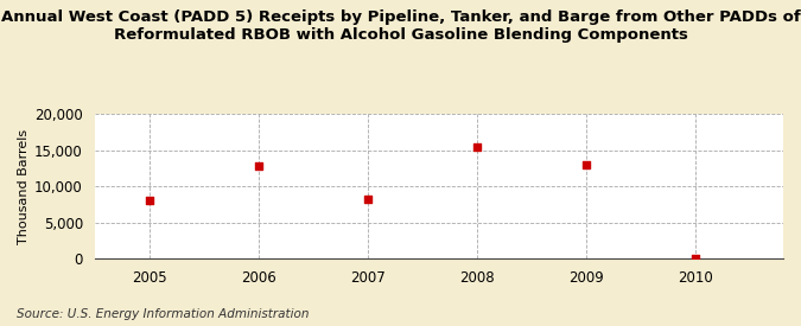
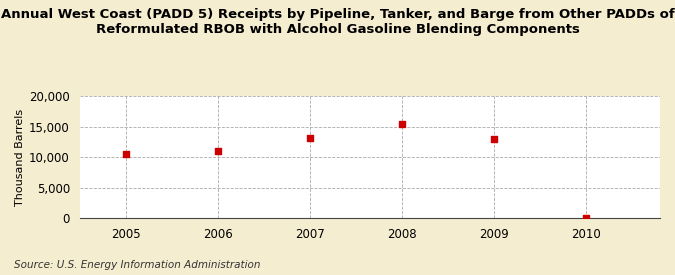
2005: 8,000 -> 10,500
2006: 12,800 -> 11,000
2007: 8,200 -> 13,100
